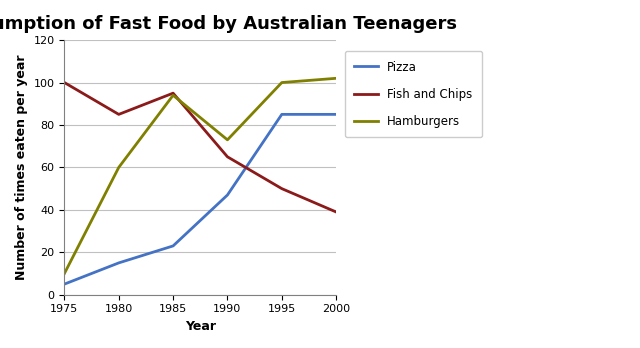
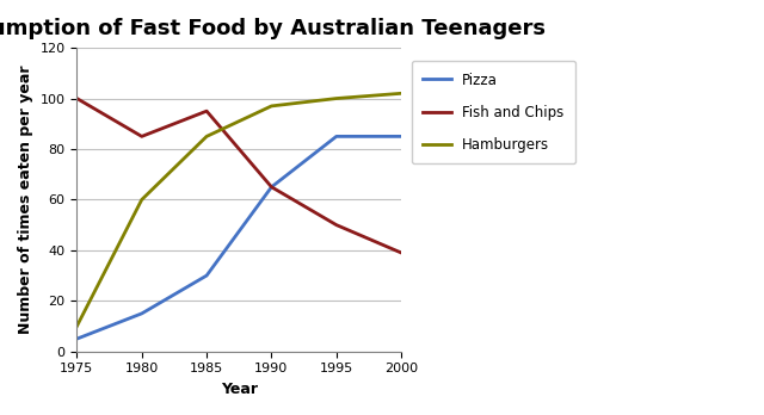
Pizza/1985: 23 -> 30
Hamburgers/1985: 94 -> 85
Pizza/1990: 47 -> 65
Hamburgers/1990: 73 -> 97
